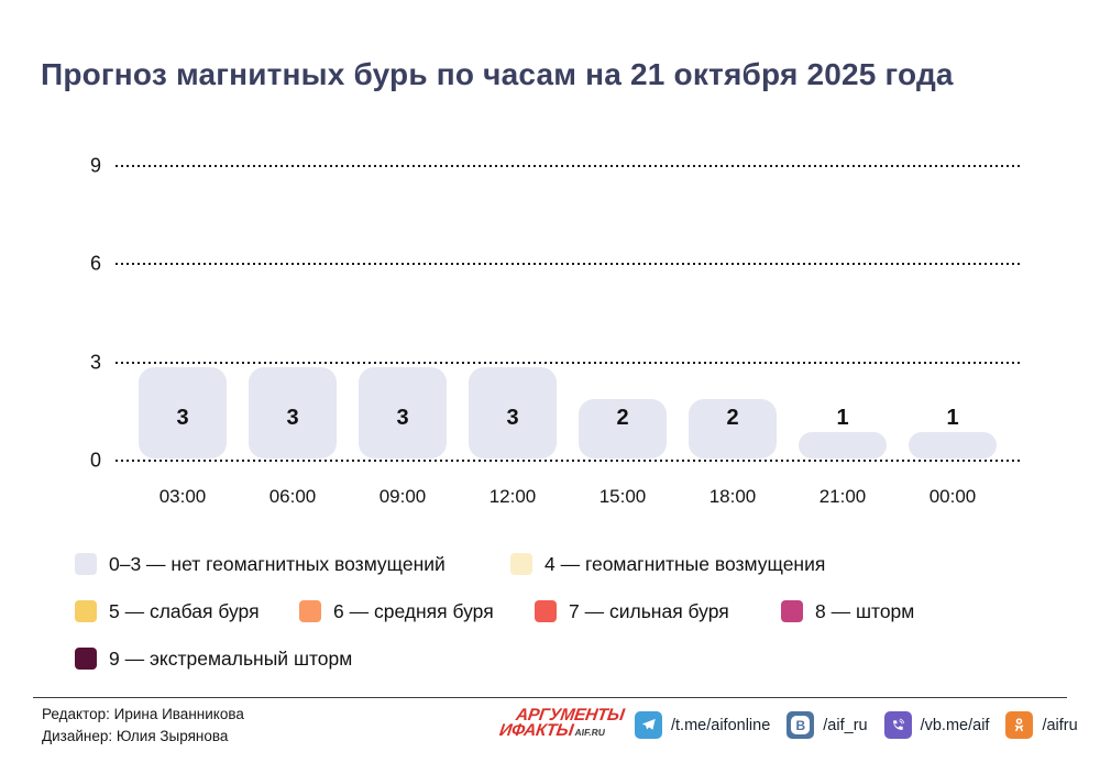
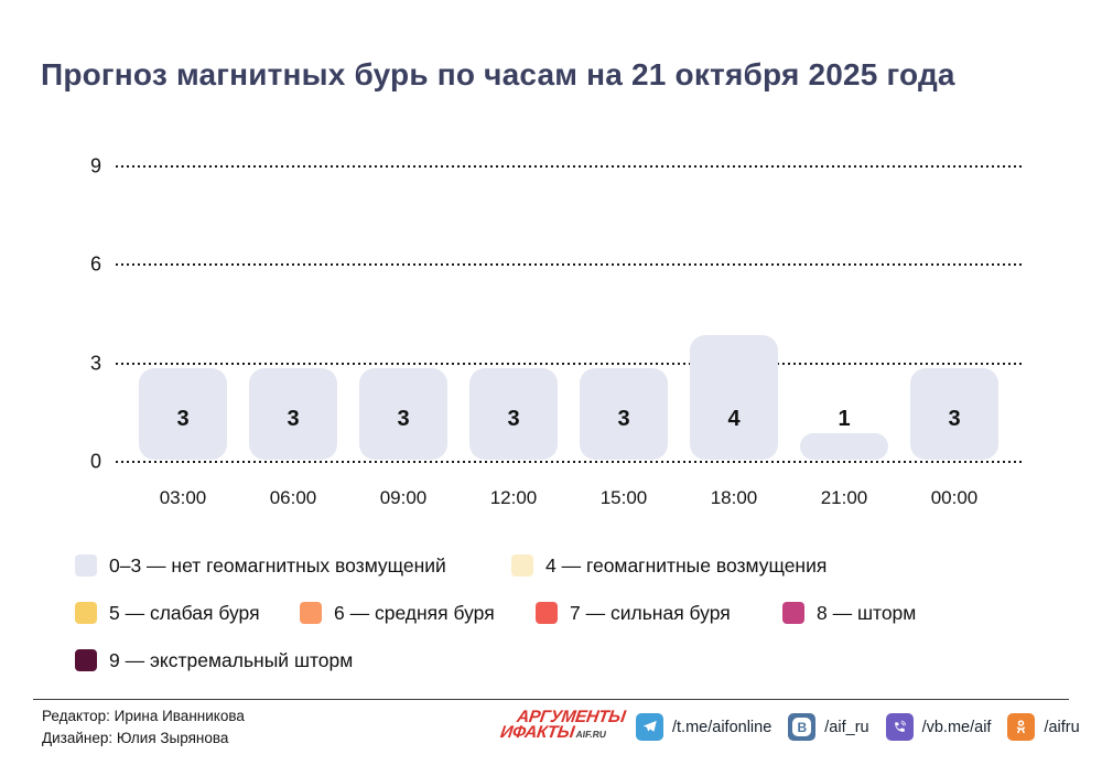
15:00: 2 -> 3
18:00: 2 -> 4
00:00: 1 -> 3
